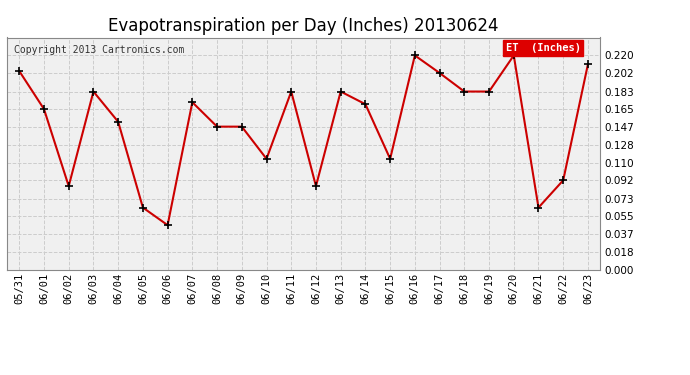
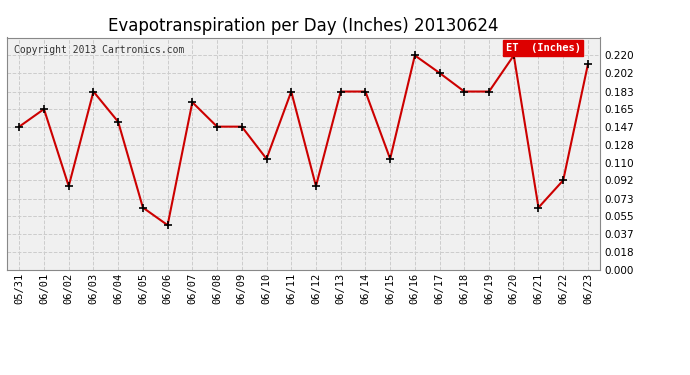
05/31: 0.204 -> 0.147
06/14: 0.170 -> 0.183
